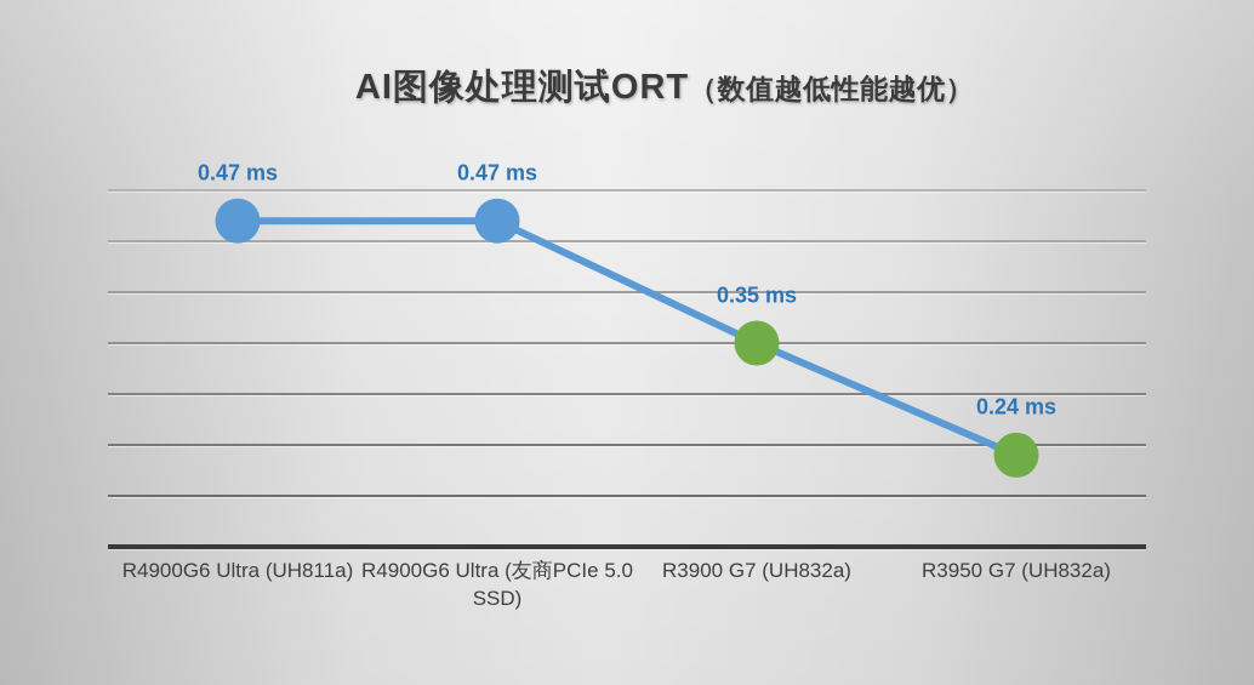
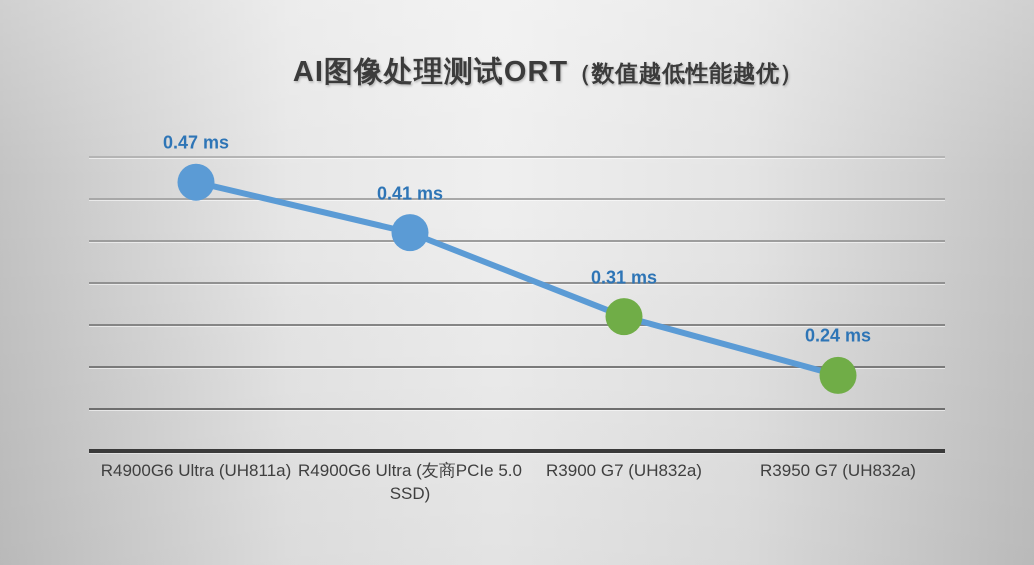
R4900G6 Ultra (友商PCIe 5.0 SSD): 0.47 -> 0.41
R3900 G7 (UH832a): 0.35 -> 0.31
